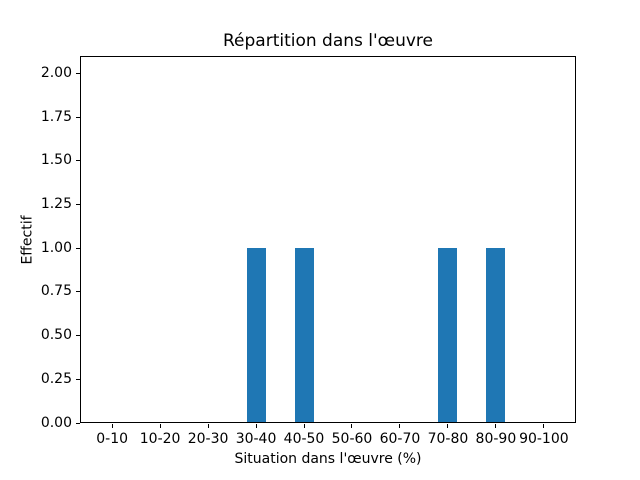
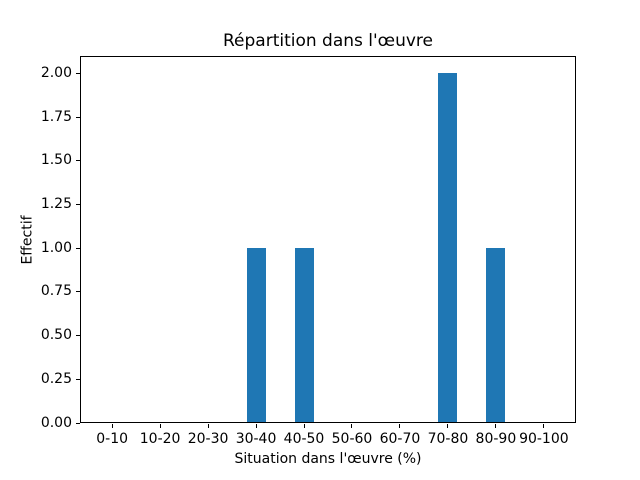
70-80: 1 -> 2
